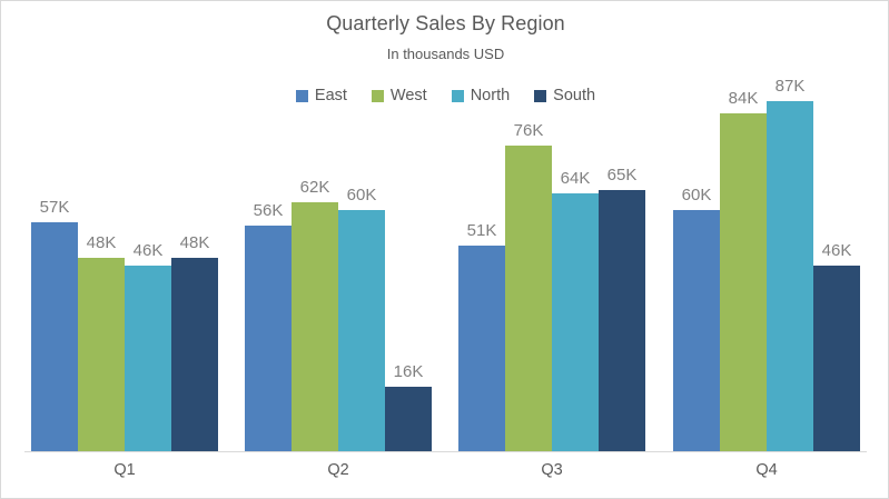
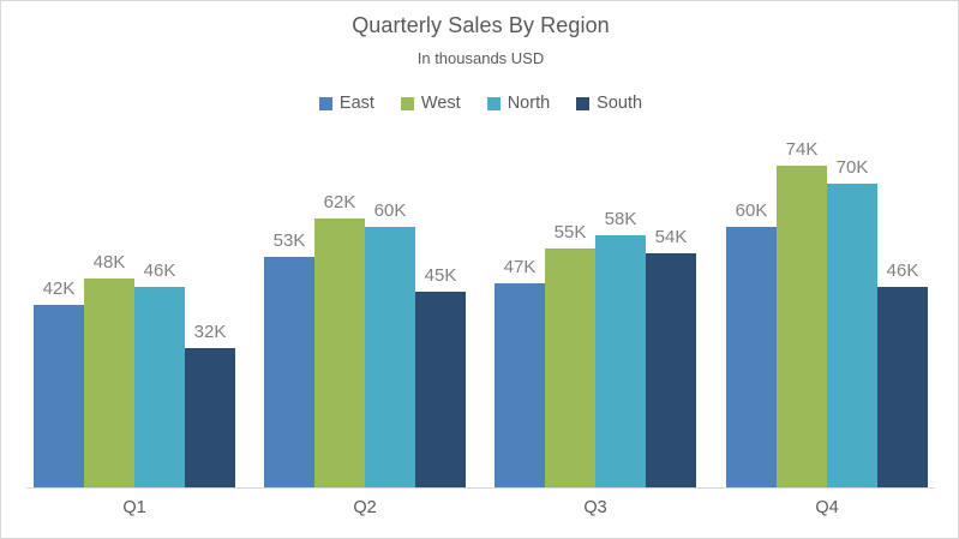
East/Q1: 57K -> 42K
South/Q1: 48K -> 32K
East/Q2: 56K -> 53K
South/Q2: 16K -> 45K
East/Q3: 51K -> 47K
West/Q3: 76K -> 55K
North/Q3: 64K -> 58K
South/Q3: 65K -> 54K
West/Q4: 84K -> 74K
North/Q4: 87K -> 70K
